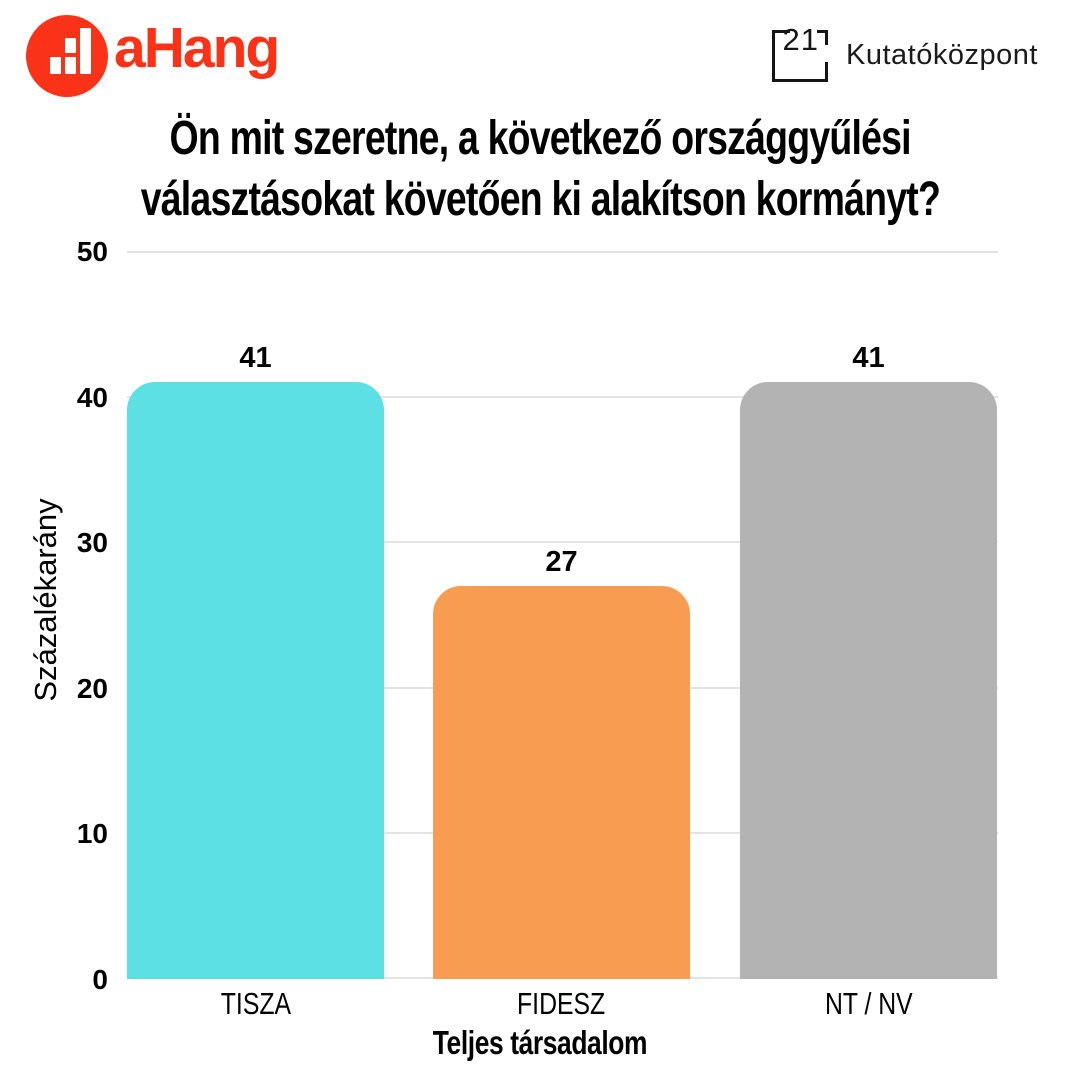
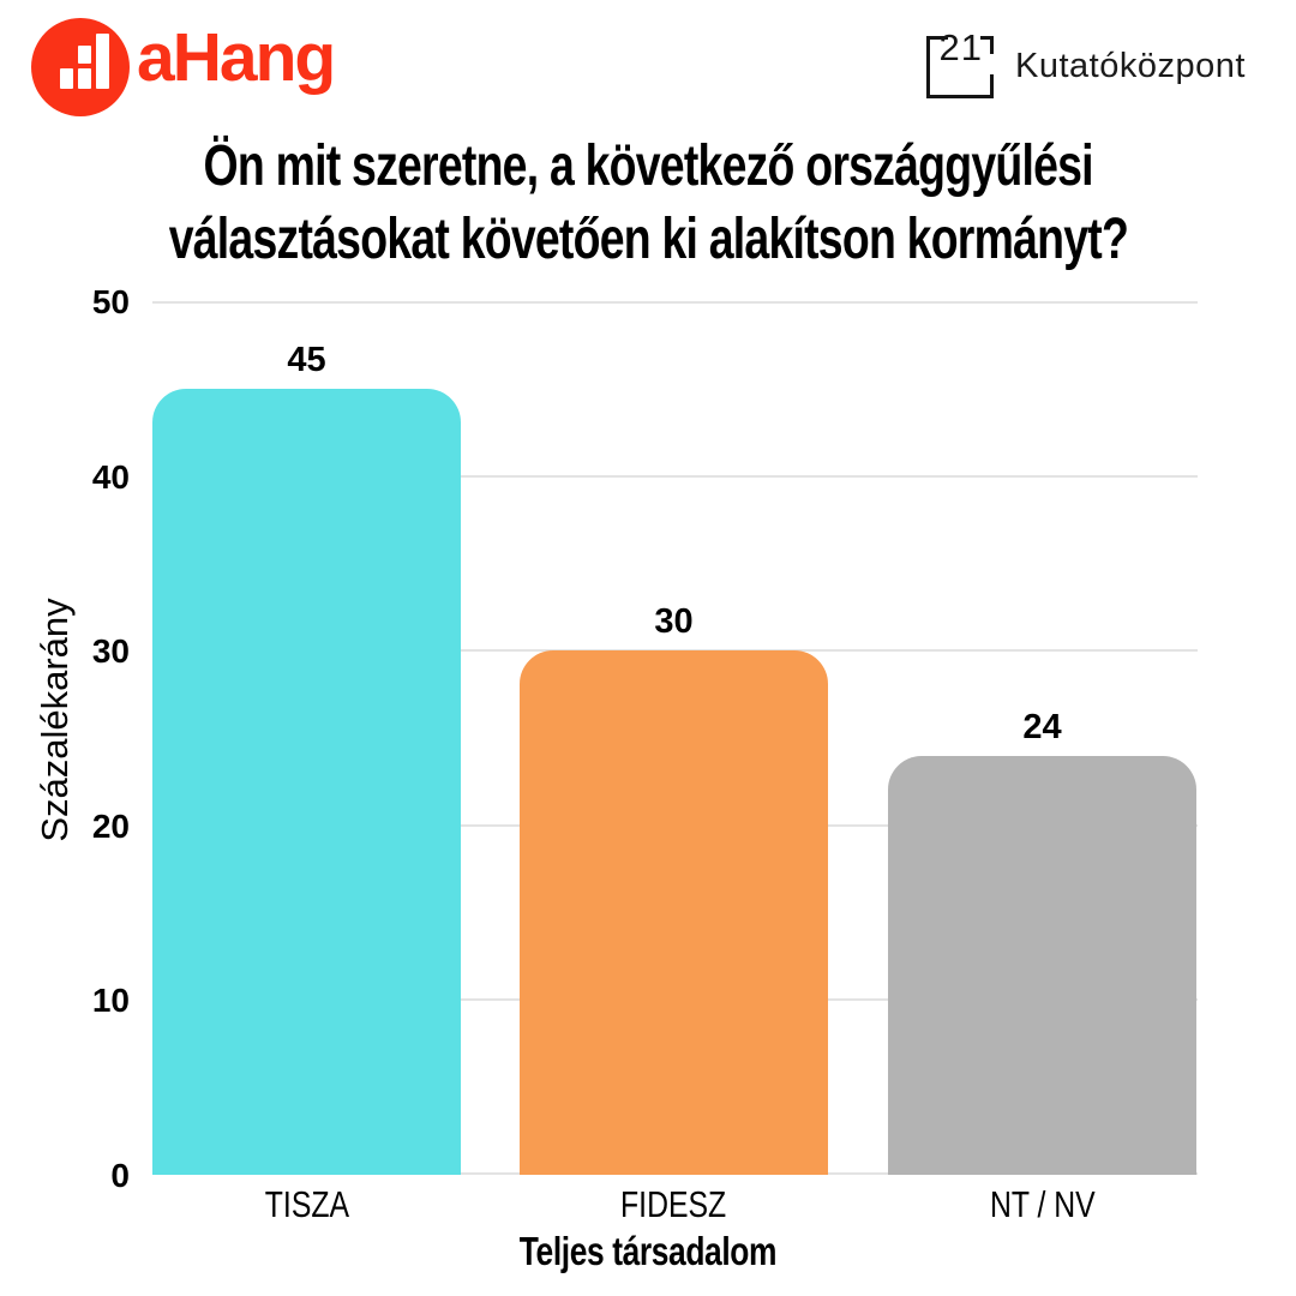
TISZA: 41 -> 45
FIDESZ: 27 -> 30
NT / NV: 41 -> 24
